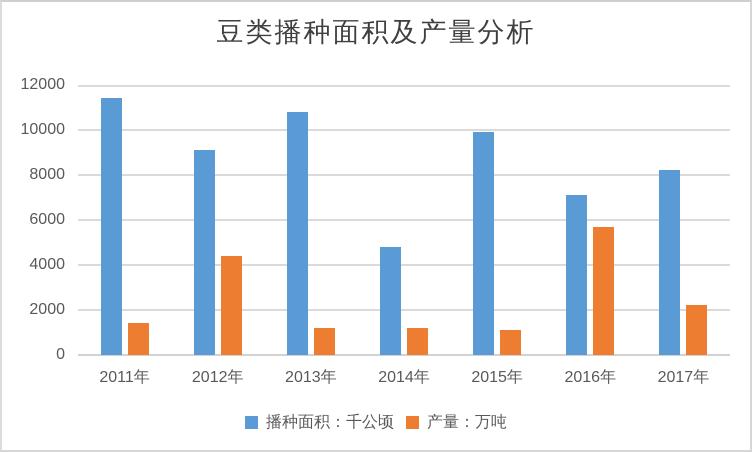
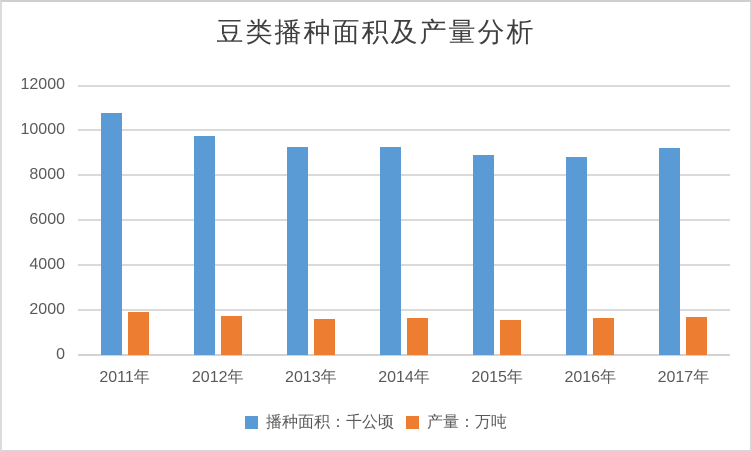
播种面积：千公顷/2011年: 11400 -> 10800
产量：万吨/2011年: 1400 -> 1900
播种面积：千公顷/2012年: 9100 -> 9800
产量：万吨/2012年: 4400 -> 1700
播种面积：千公顷/2013年: 10800 -> 9200
产量：万吨/2013年: 1200 -> 1600
播种面积：千公顷/2014年: 4800 -> 9200
产量：万吨/2014年: 1200 -> 1600
播种面积：千公顷/2015年: 9900 -> 8900
产量：万吨/2015年: 1100 -> 1600
播种面积：千公顷/2016年: 7100 -> 8800
产量：万吨/2016年: 5700 -> 1600
播种面积：千公顷/2017年: 8200 -> 9200
产量：万吨/2017年: 2200 -> 1700
